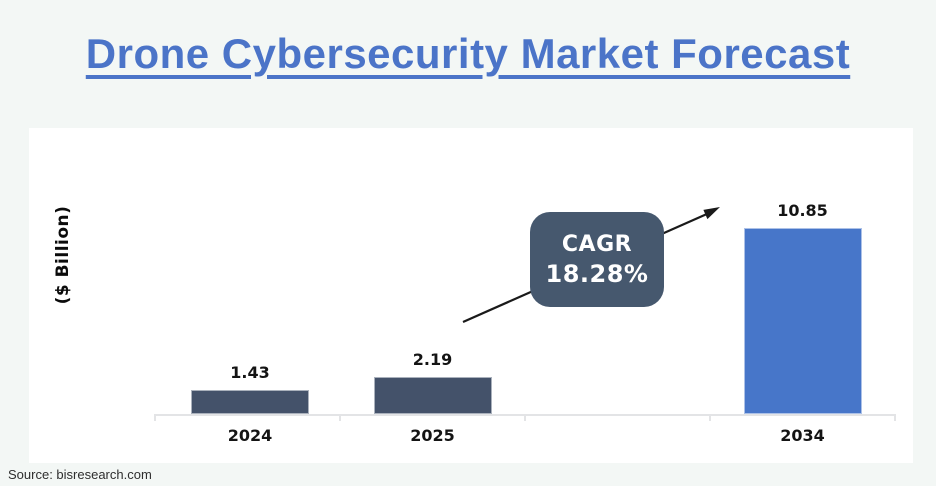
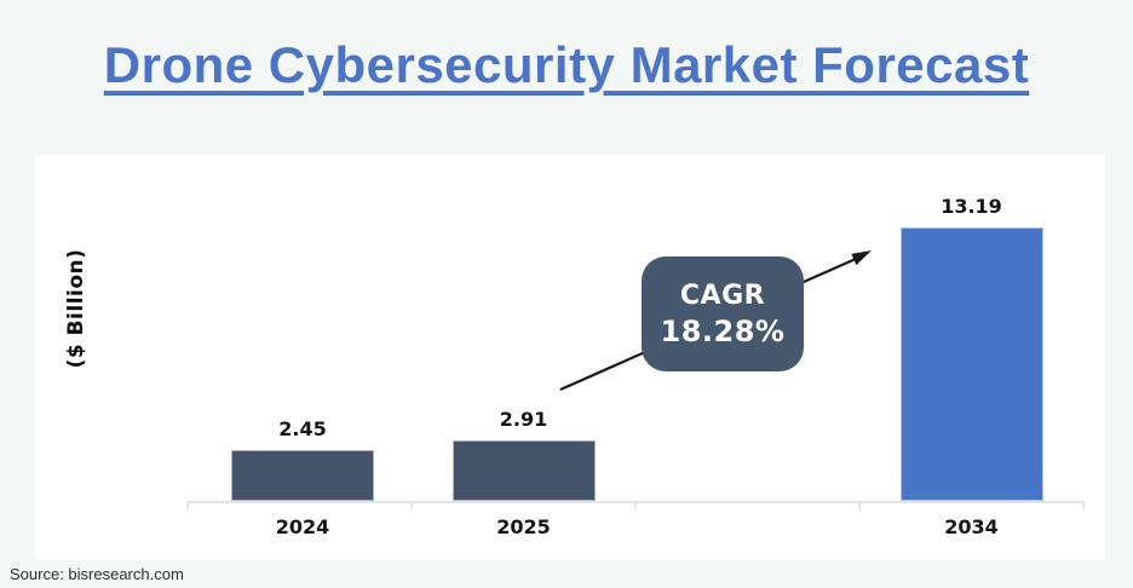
2024: 1.43 -> 2.45
2025: 2.19 -> 2.91
2034: 10.85 -> 13.19
